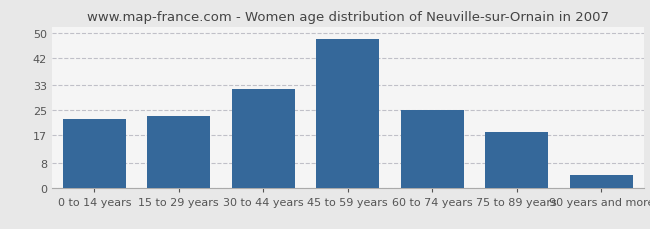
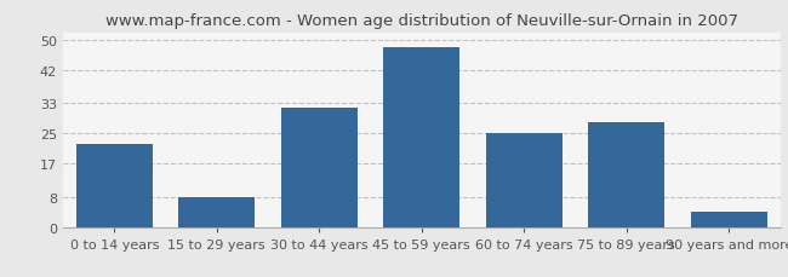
15 to 29 years: 23 -> 8
75 to 89 years: 18 -> 28
